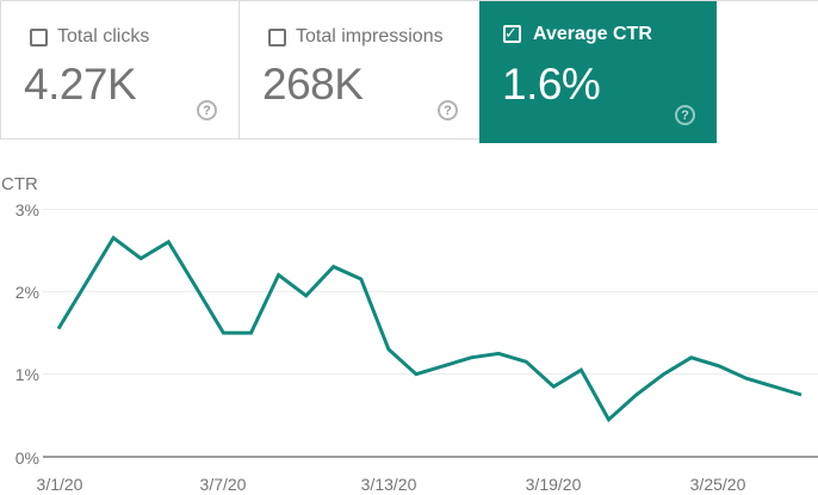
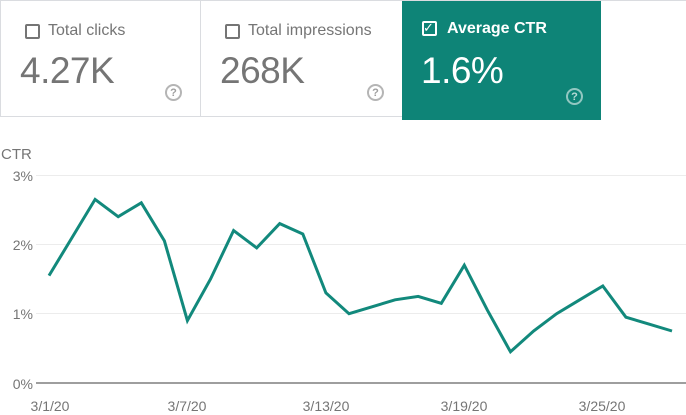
3/7/20: 1.5% -> 0.9%
3/19/20: 0.8% -> 1.7%
3/25/20: 1.1% -> 1.4%
